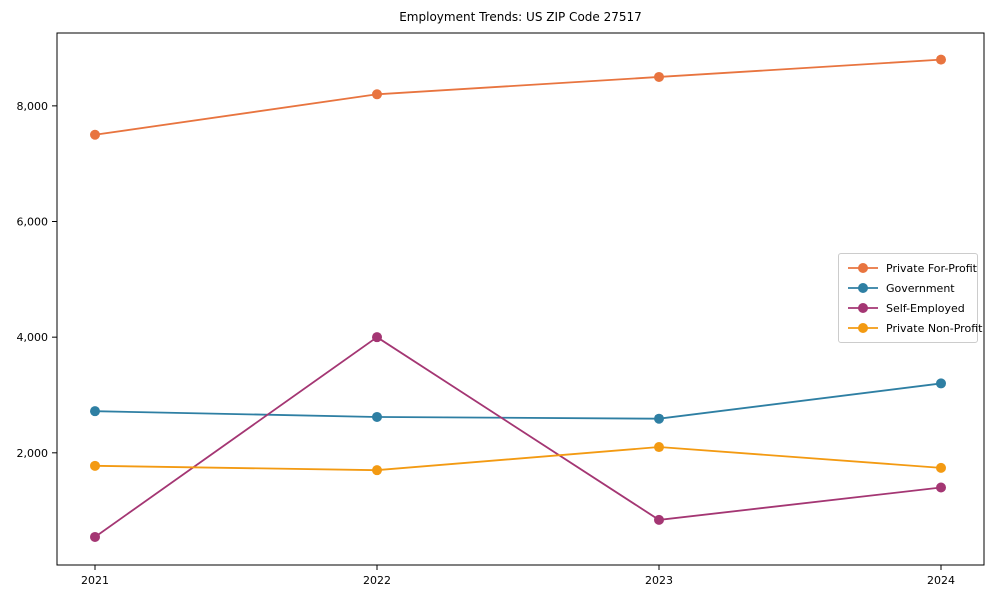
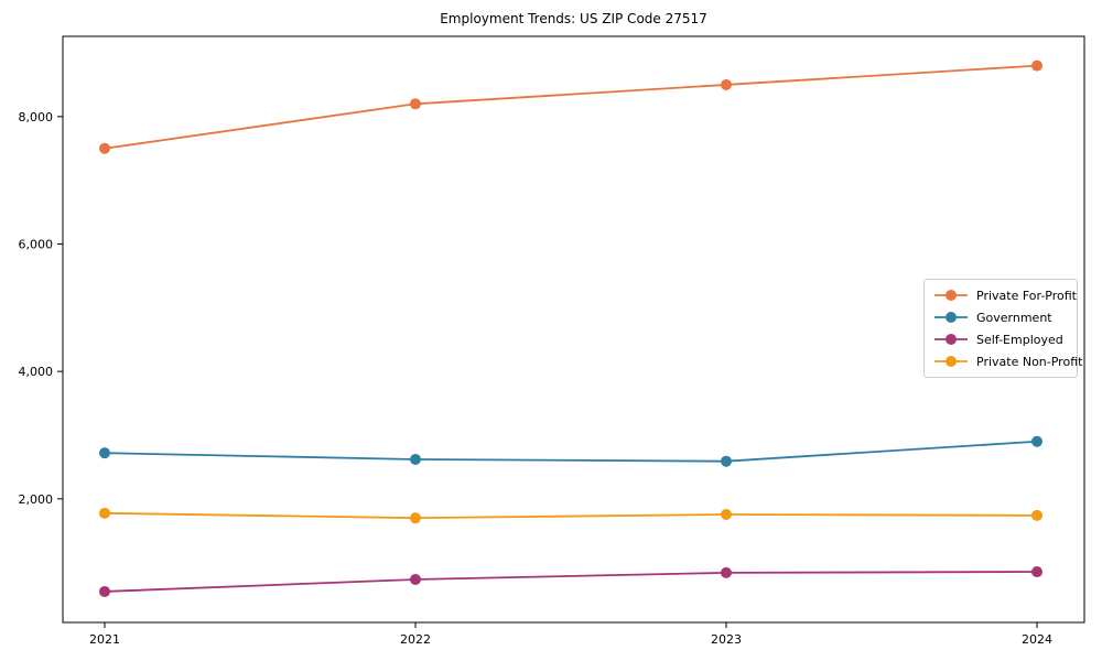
Self-Employed/2022: 4000 -> 700
Private Non-Profit/2023: 2100 -> 1800
Government/2024: 3200 -> 2900
Self-Employed/2024: 1400 -> 900
